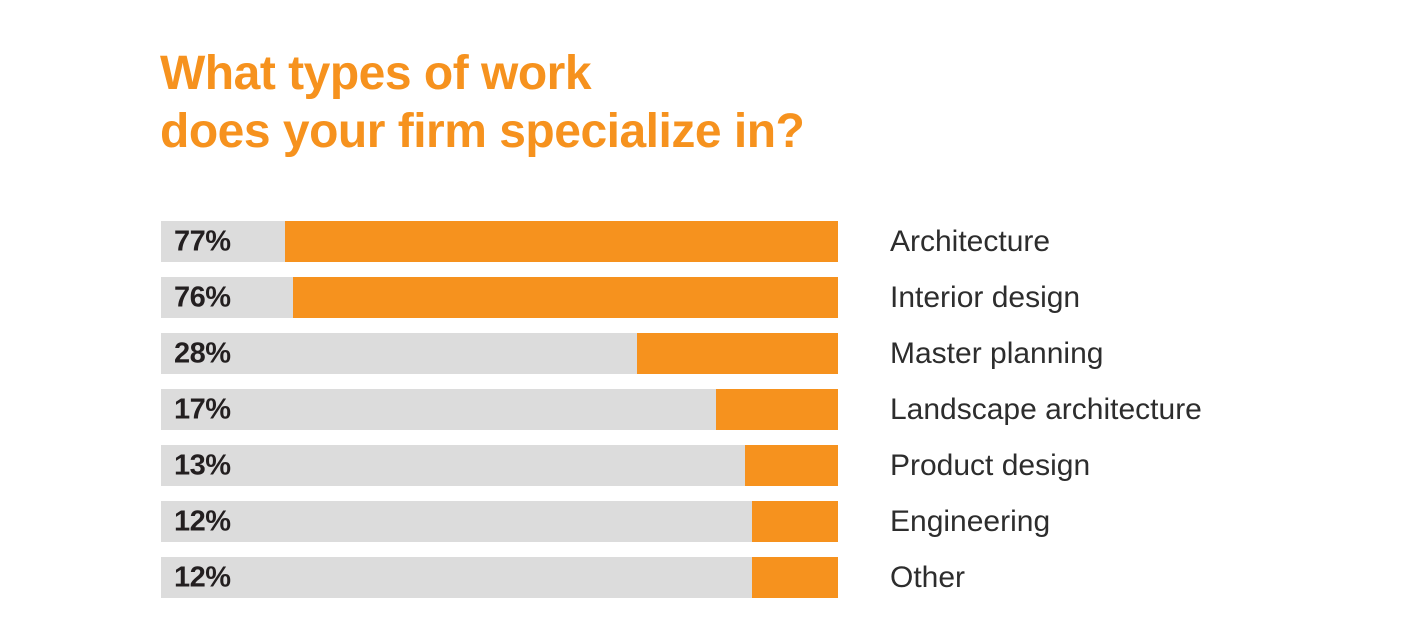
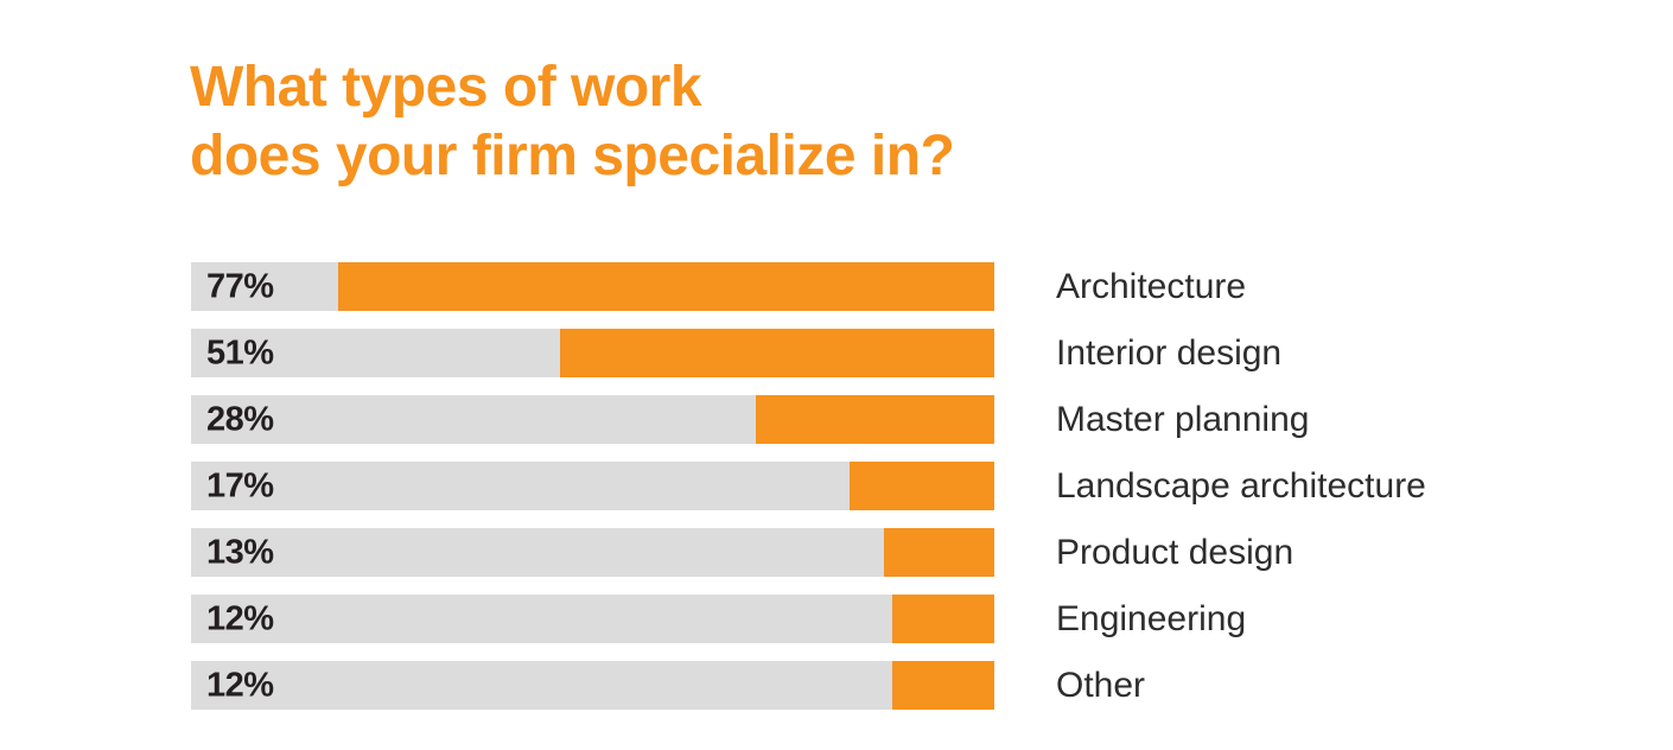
Interior design: 76% -> 51%
